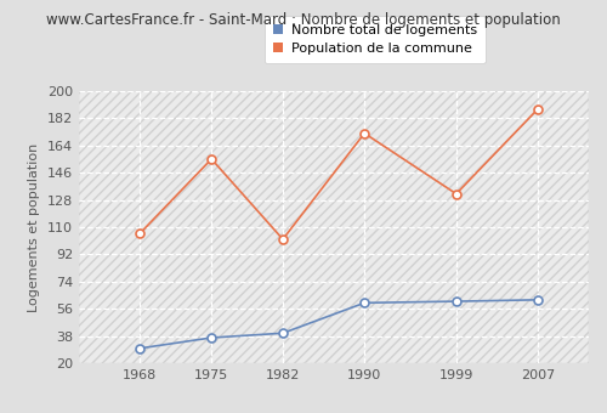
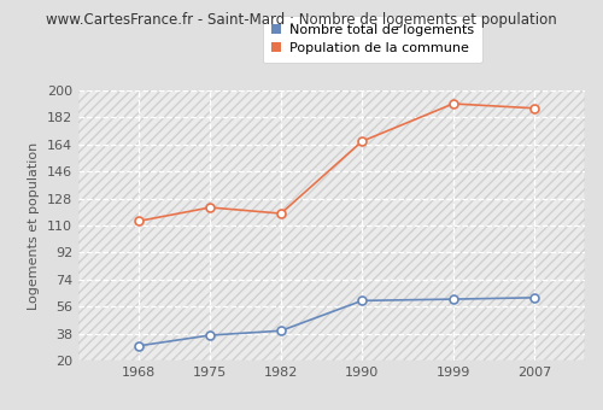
Population de la commune/1968: 106 -> 113
Population de la commune/1975: 155 -> 122
Population de la commune/1982: 102 -> 118
Population de la commune/1990: 172 -> 166
Population de la commune/1999: 132 -> 191
